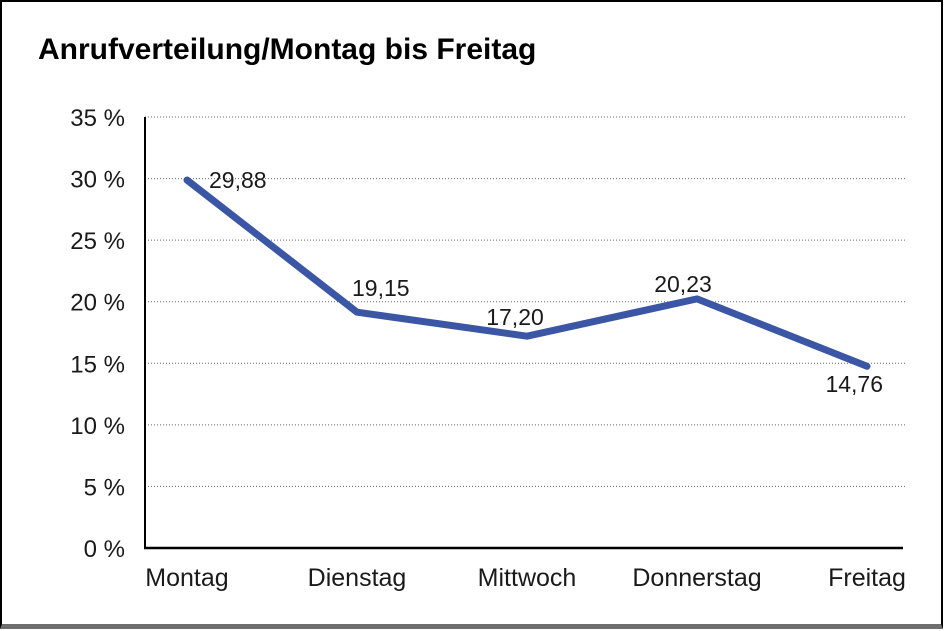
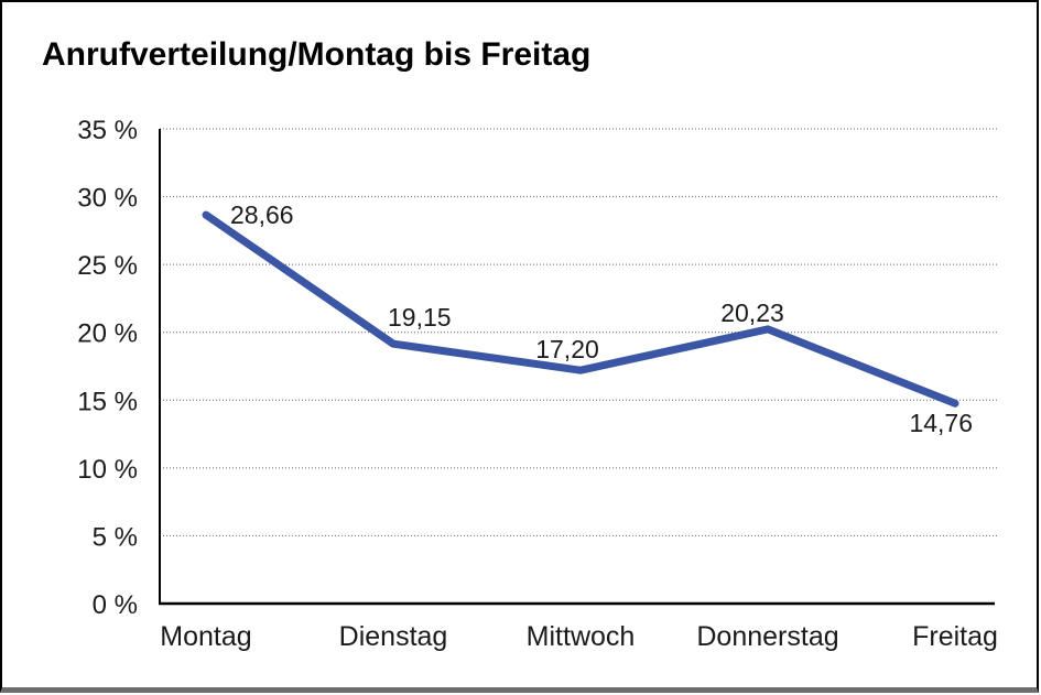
Montag: 29,88 -> 28,66
